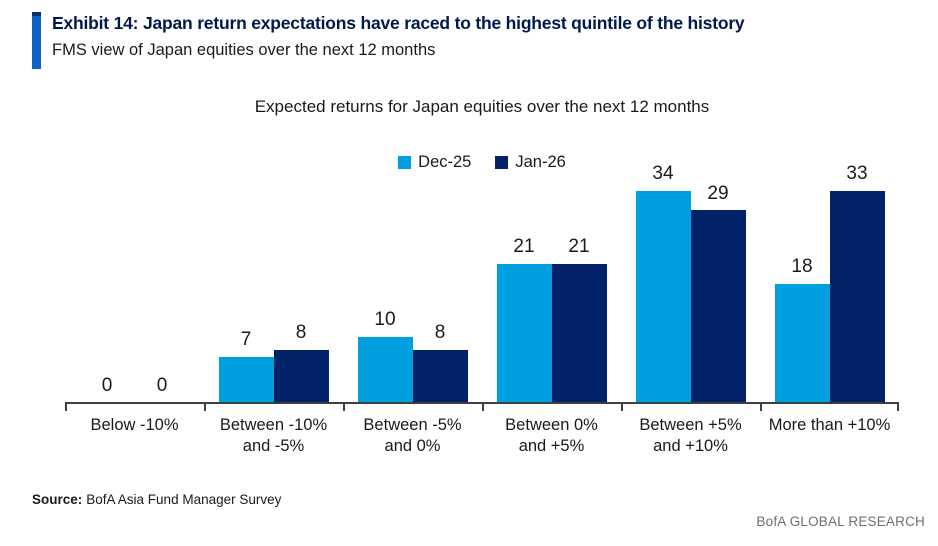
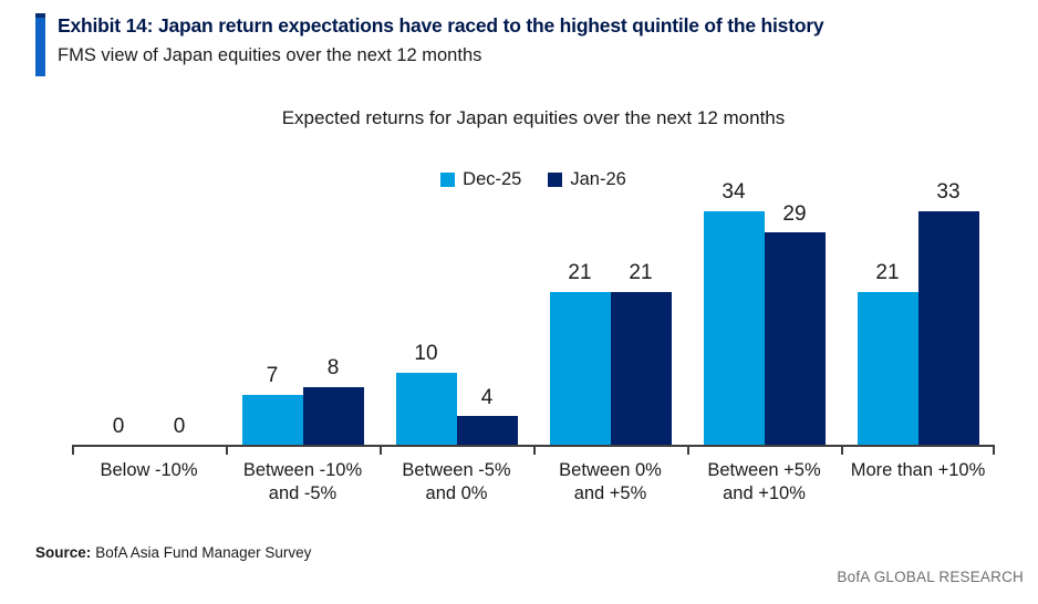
Jan-26/Between -5% and 0%: 8 -> 4
Dec-25/More than +10%: 18 -> 21
